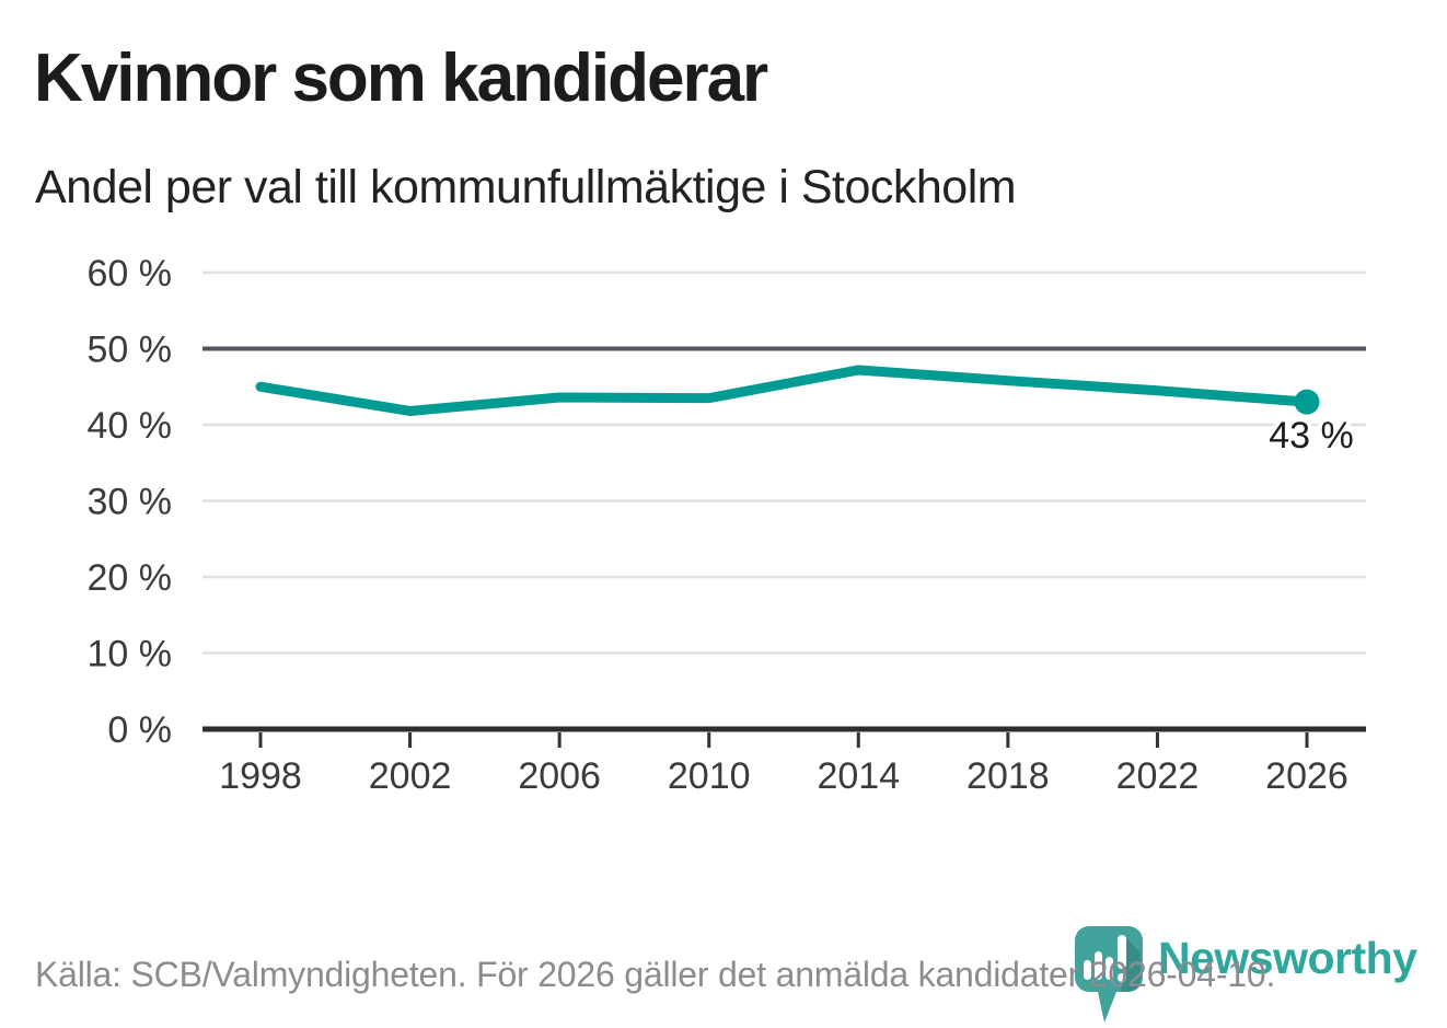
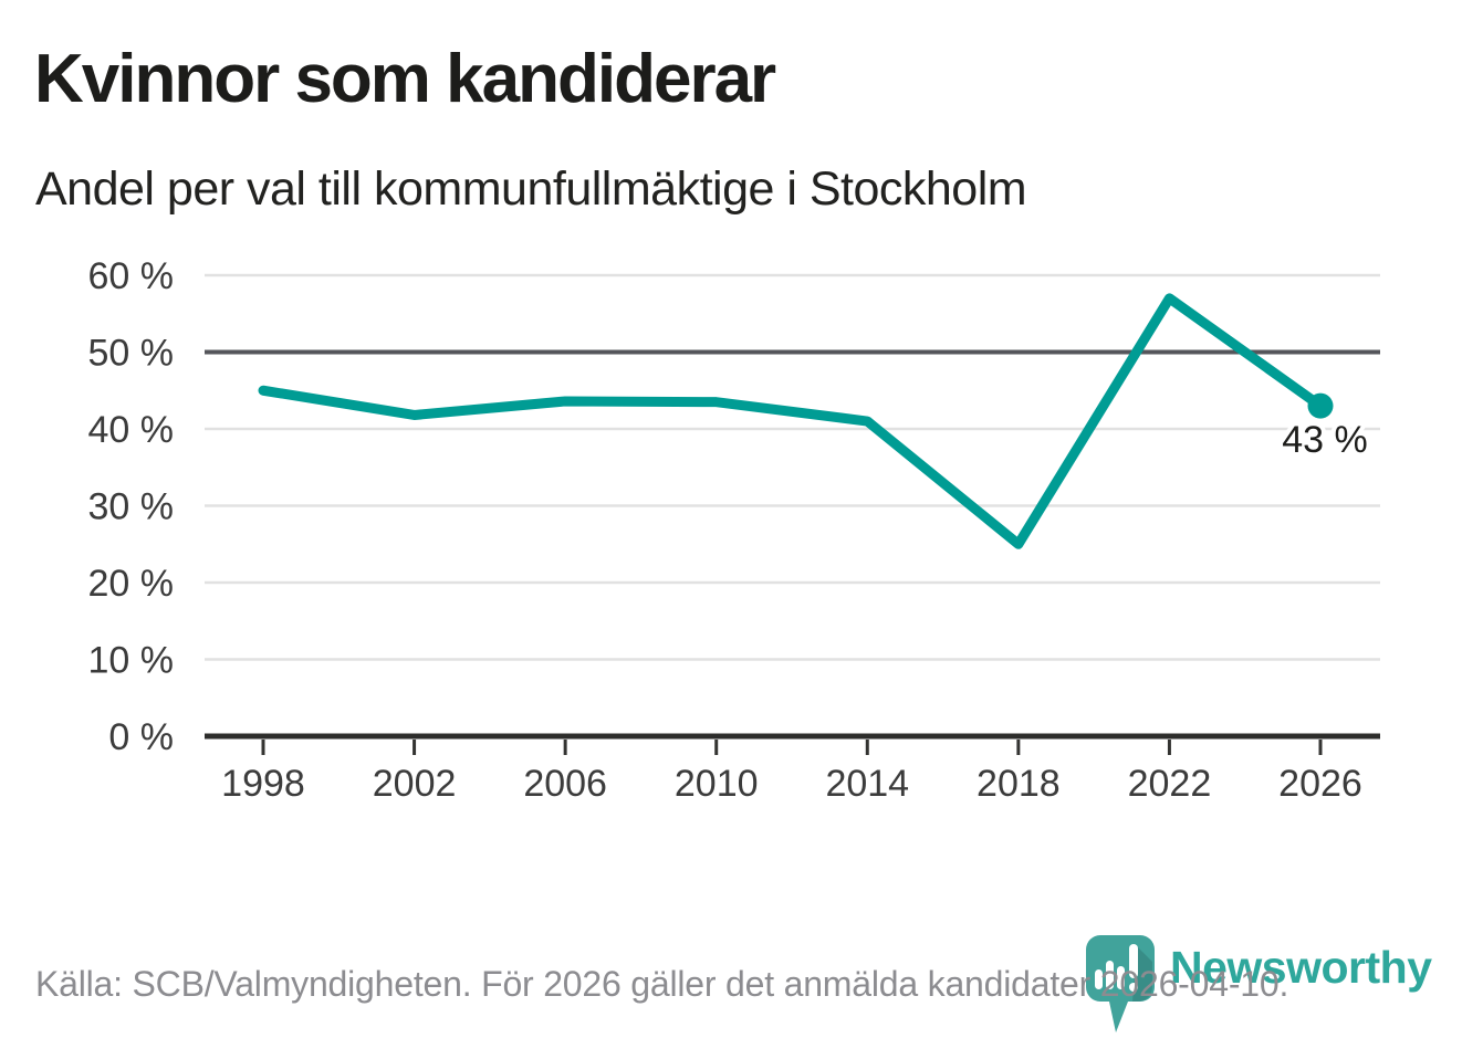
2014: 47% -> 41%
2018: 46% -> 25%
2022: 44% -> 57%
